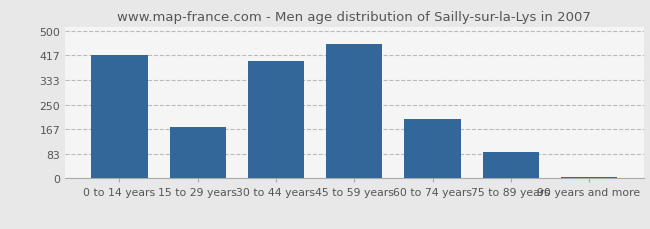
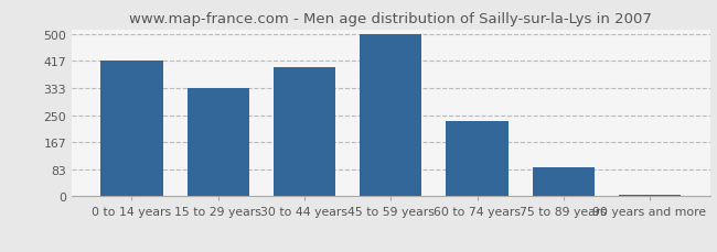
15 to 29 years: 175 -> 333
45 to 59 years: 455 -> 500
60 to 74 years: 200 -> 233
